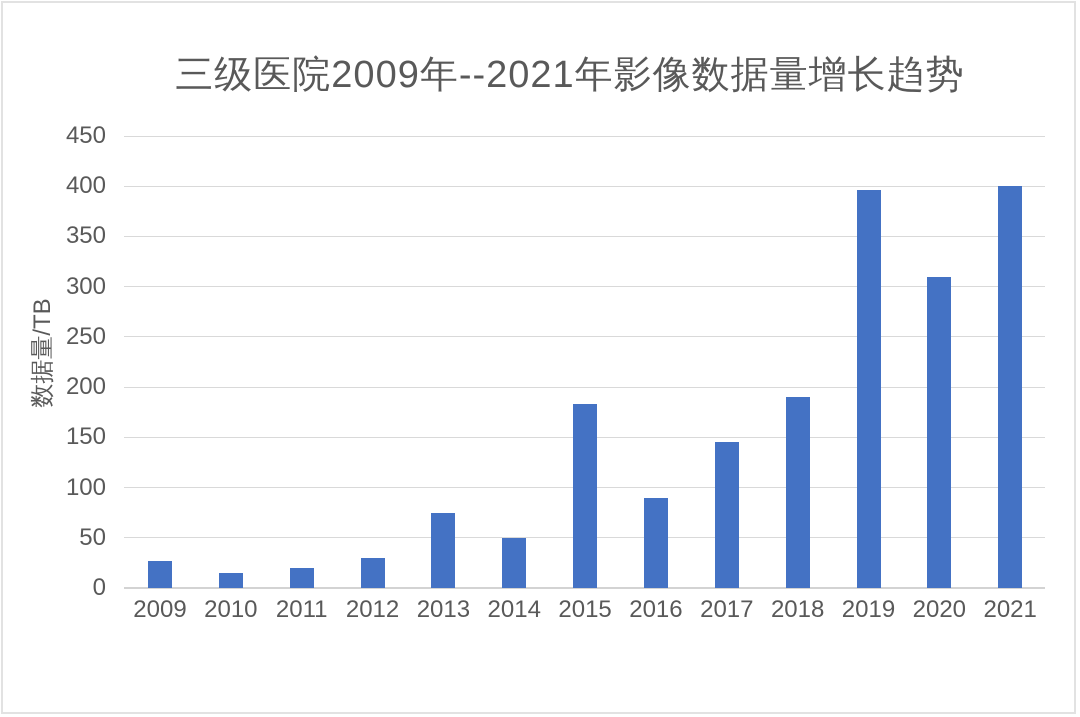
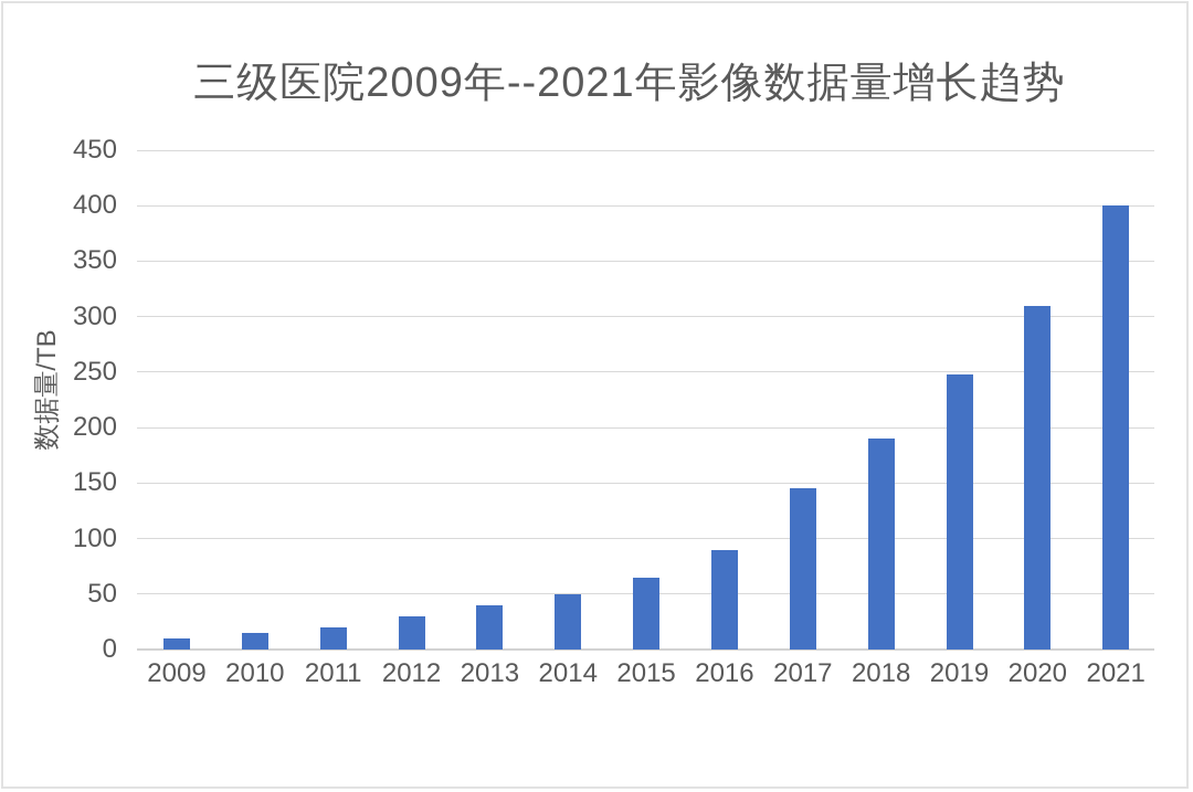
2009: 27 -> 10
2013: 75 -> 40
2015: 183 -> 65
2019: 396 -> 248
